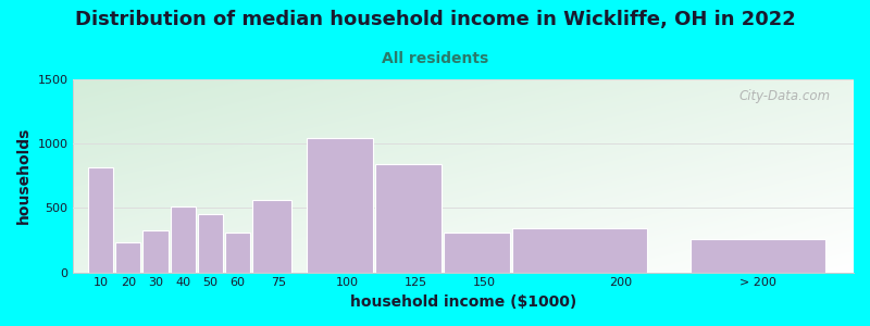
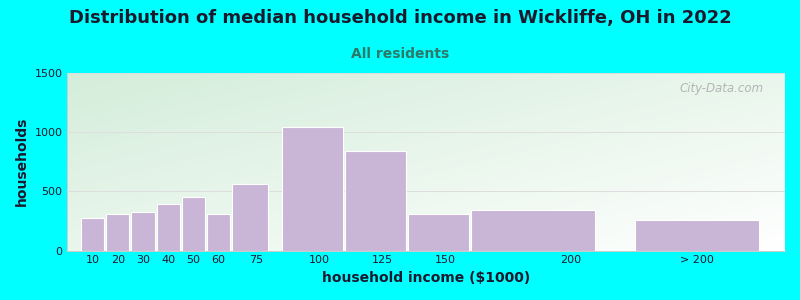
10: 820 -> 280
20: 230 -> 300
40: 510 -> 390
